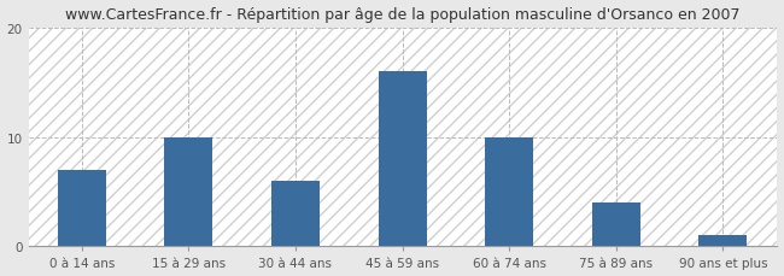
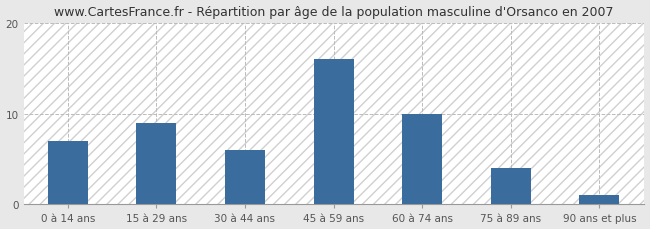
15 à 29 ans: 10 -> 9
